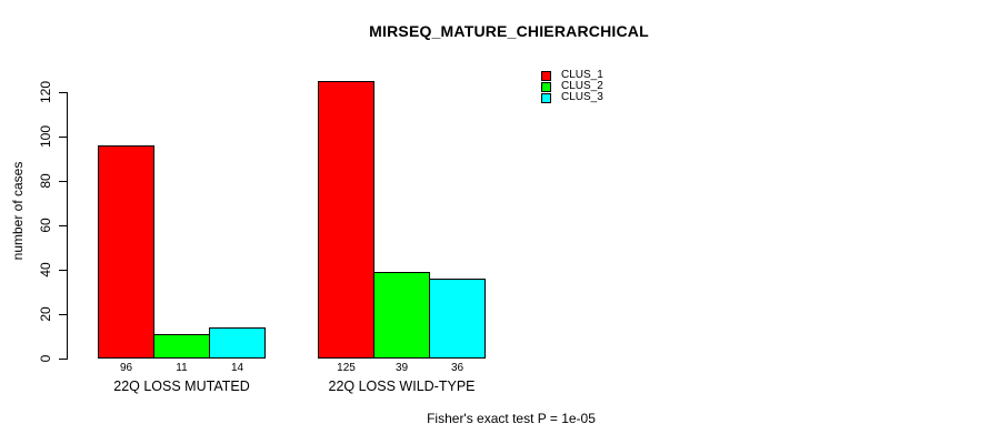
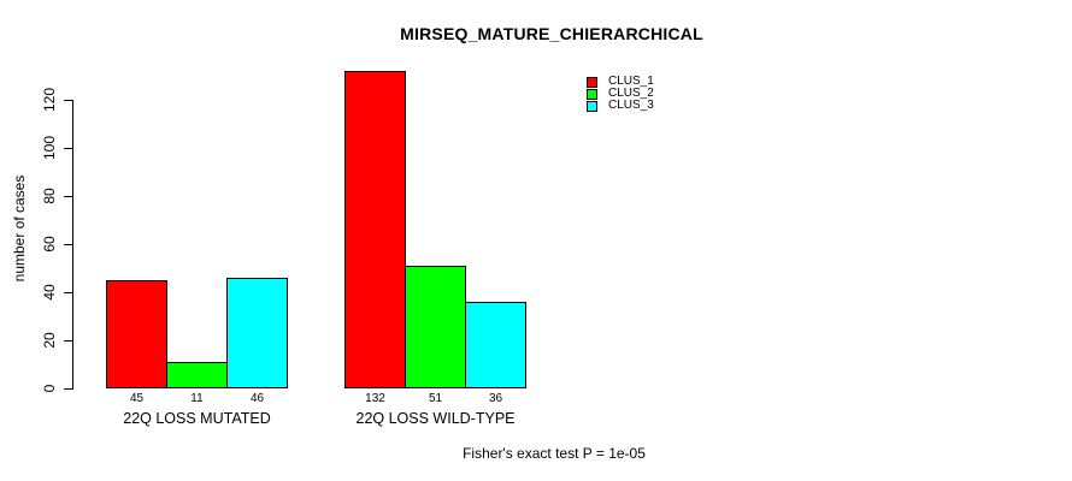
CLUS_1/22Q LOSS MUTATED: 96 -> 45
CLUS_3/22Q LOSS MUTATED: 14 -> 46
CLUS_1/22Q LOSS WILD-TYPE: 125 -> 132
CLUS_2/22Q LOSS WILD-TYPE: 39 -> 51
